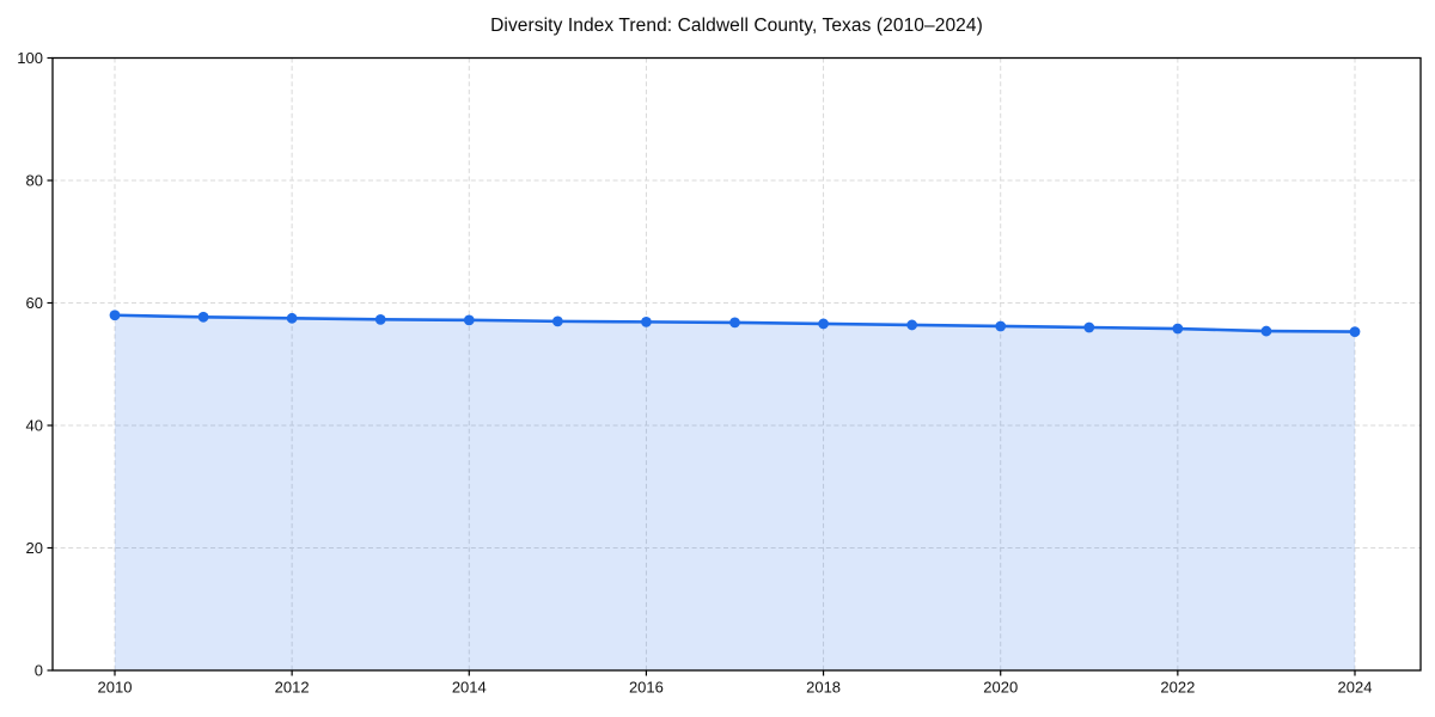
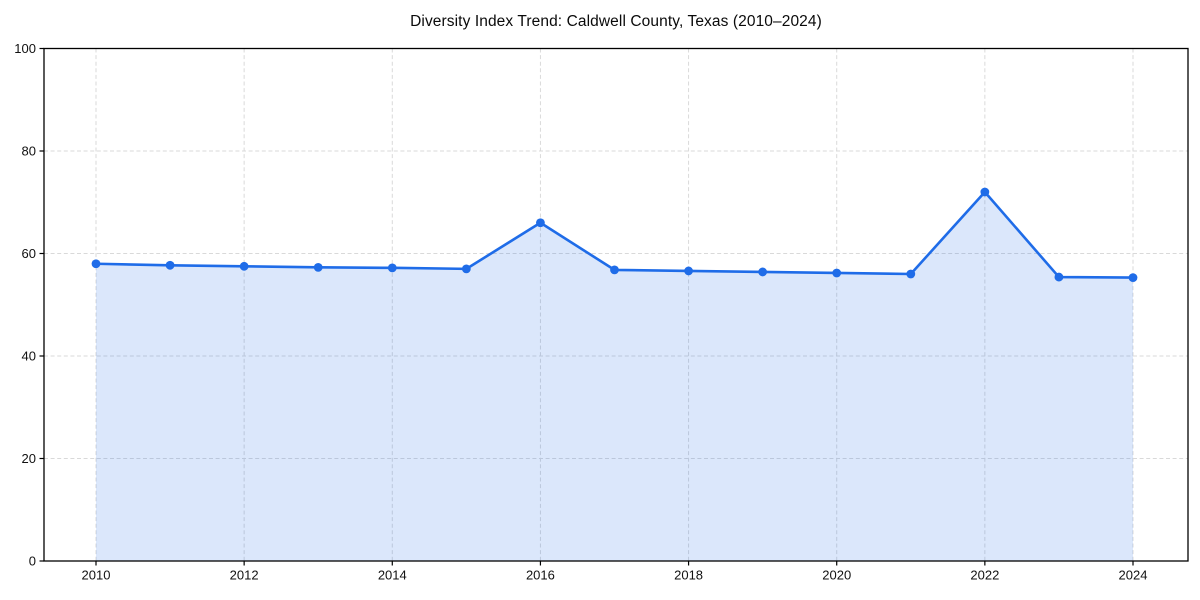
2016: 57 -> 66
2022: 56 -> 72
